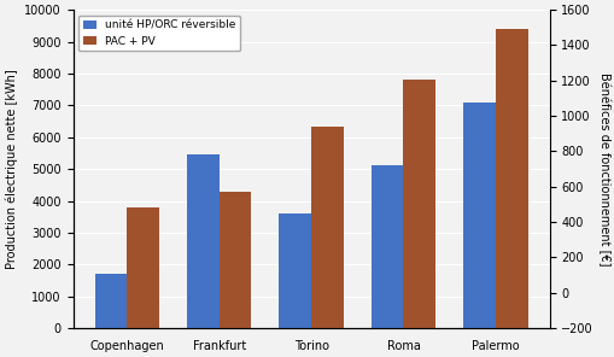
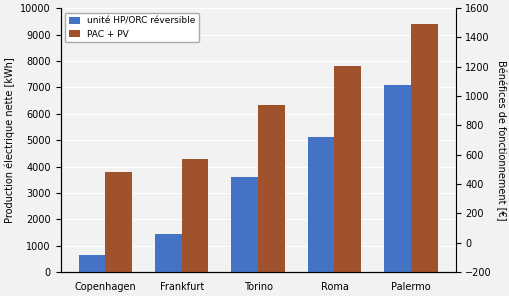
unité HP/ORC réversible/Copenhagen: 1700 -> 650
unité HP/ORC réversible/Frankfurt: 5450 -> 1450
